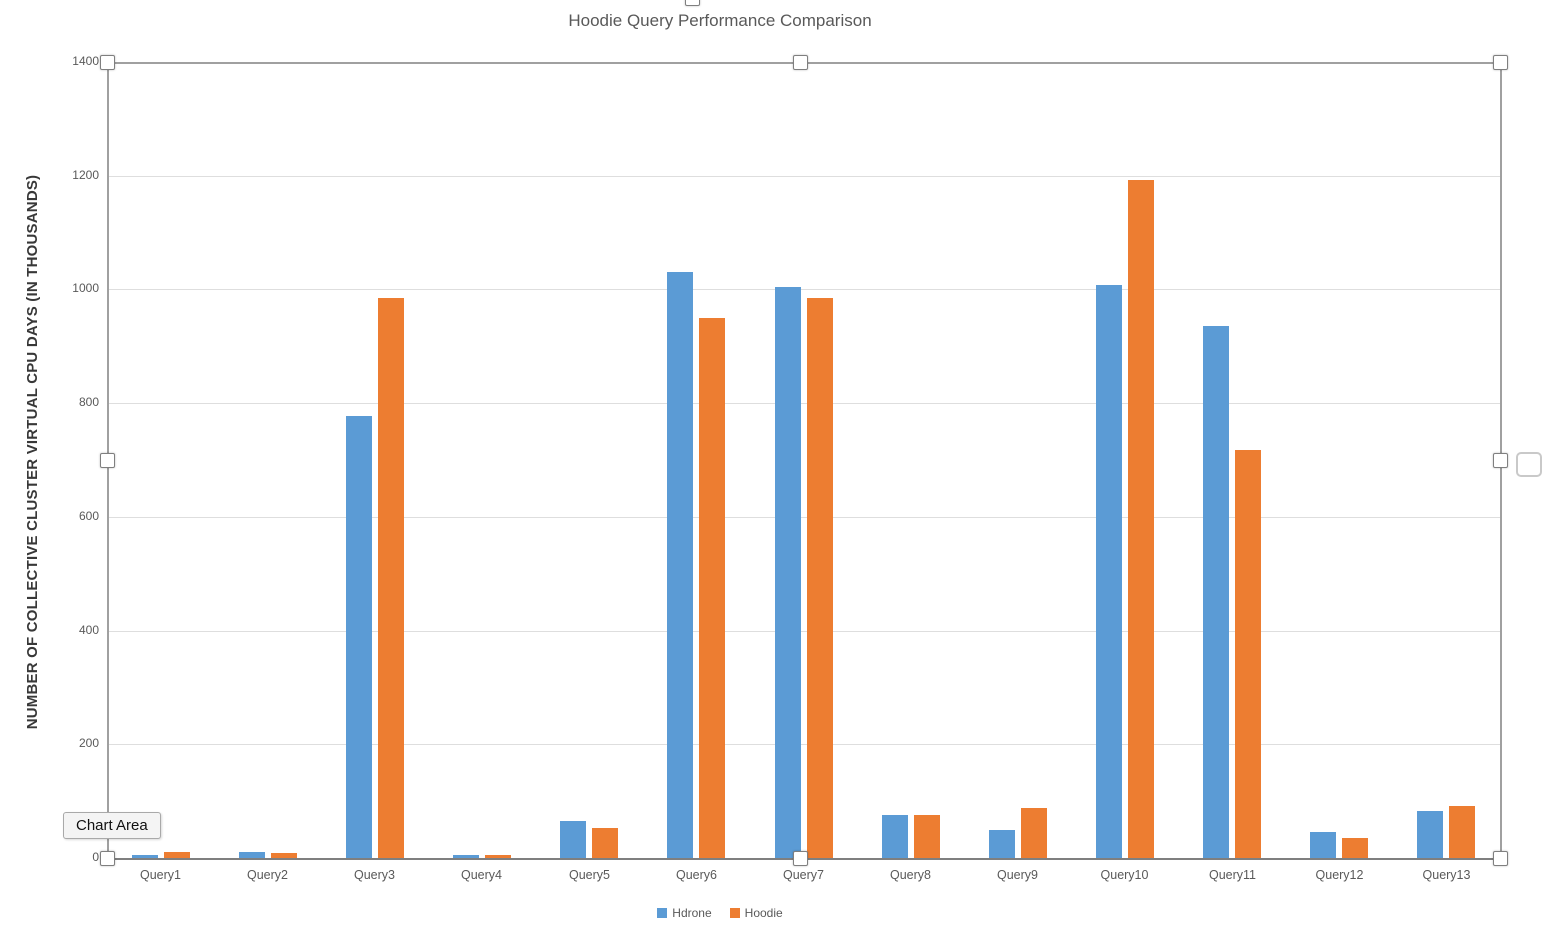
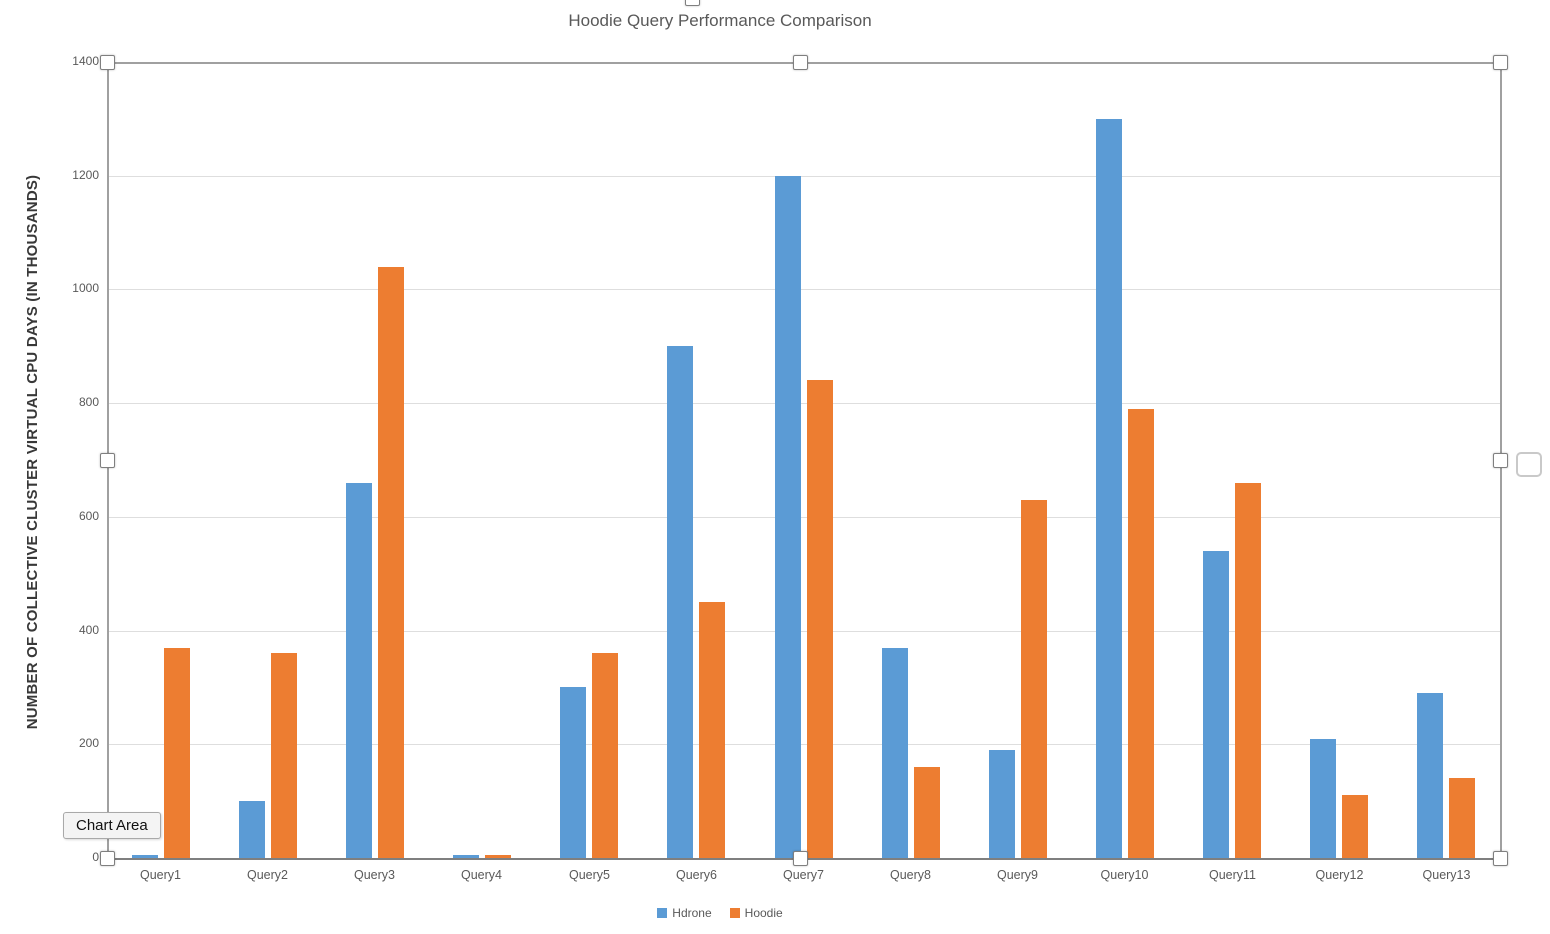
Hoodie/Query1: 10 -> 370
Hdrone/Query2: 10 -> 100
Hoodie/Query2: 10 -> 360
Hdrone/Query3: 780 -> 660
Hoodie/Query3: 980 -> 1040
Hdrone/Query5: 60 -> 300
Hoodie/Query5: 50 -> 360
Hdrone/Query6: 1030 -> 900
Hoodie/Query6: 950 -> 450
Hdrone/Query7: 1000 -> 1200
Hoodie/Query7: 980 -> 840
Hdrone/Query8: 80 -> 370
Hoodie/Query8: 80 -> 160
Hdrone/Query9: 50 -> 190
Hoodie/Query9: 90 -> 630
Hdrone/Query10: 1010 -> 1300
Hoodie/Query10: 1190 -> 790
Hdrone/Query11: 940 -> 540
Hoodie/Query11: 720 -> 660
Hdrone/Query12: 40 -> 210
Hoodie/Query12: 40 -> 110
Hdrone/Query13: 80 -> 290
Hoodie/Query13: 90 -> 140
